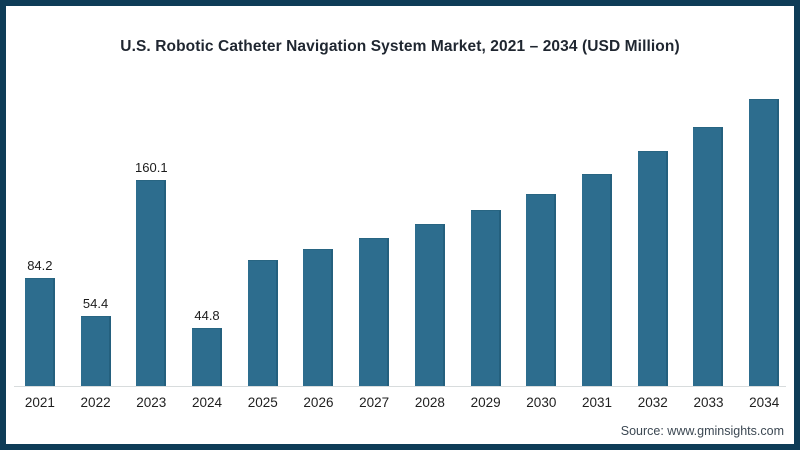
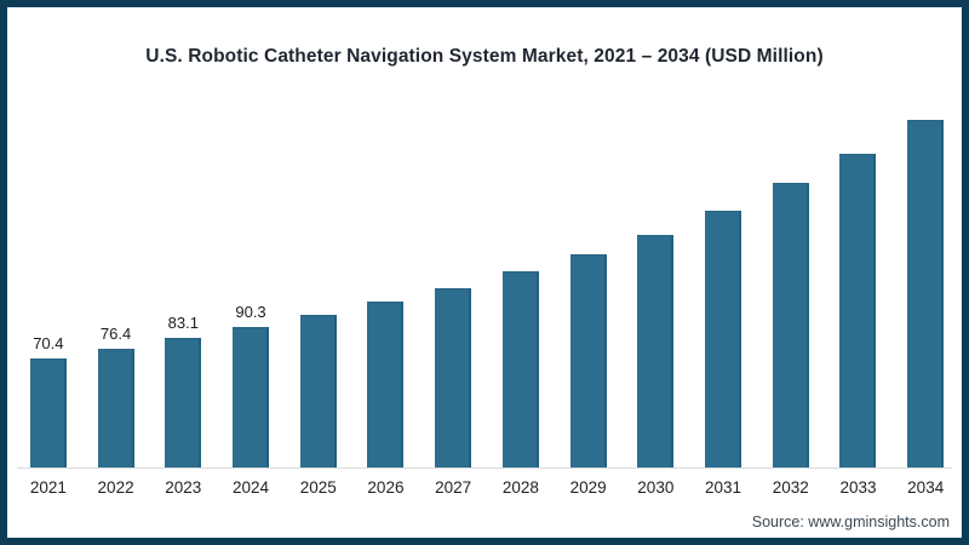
2021: 84.2 -> 70.4
2022: 54.4 -> 76.4
2023: 160.1 -> 83.1
2024: 44.8 -> 90.3
